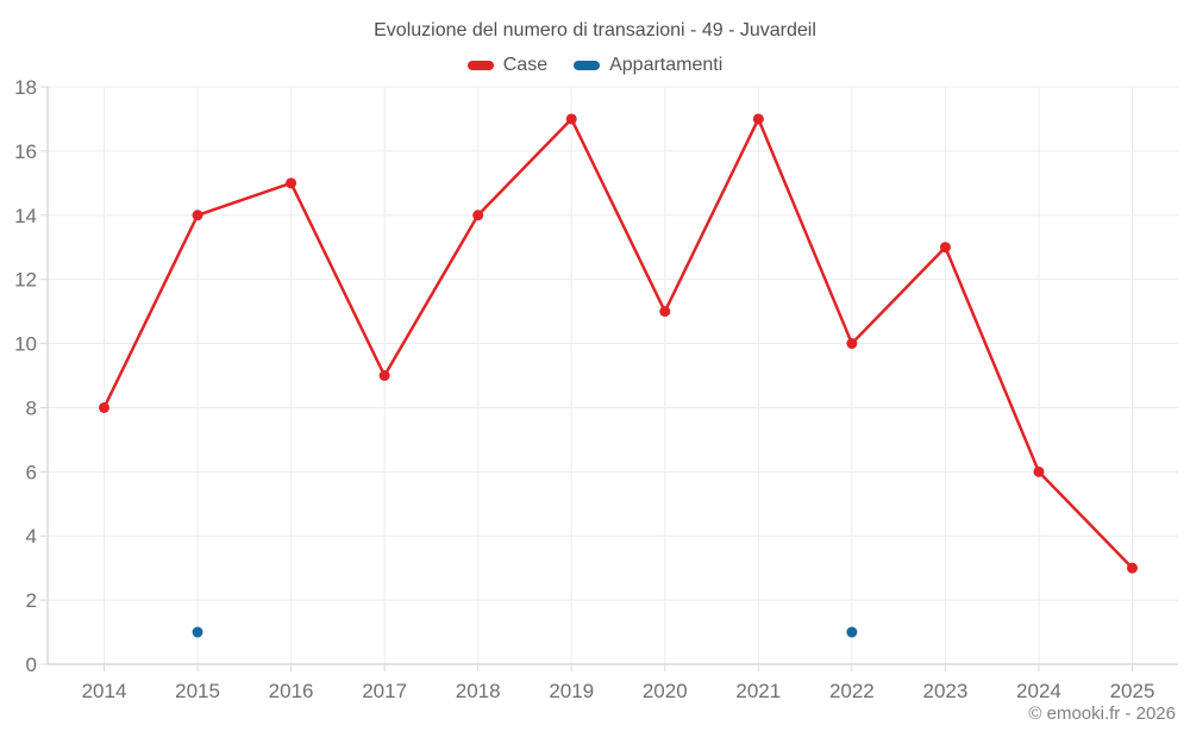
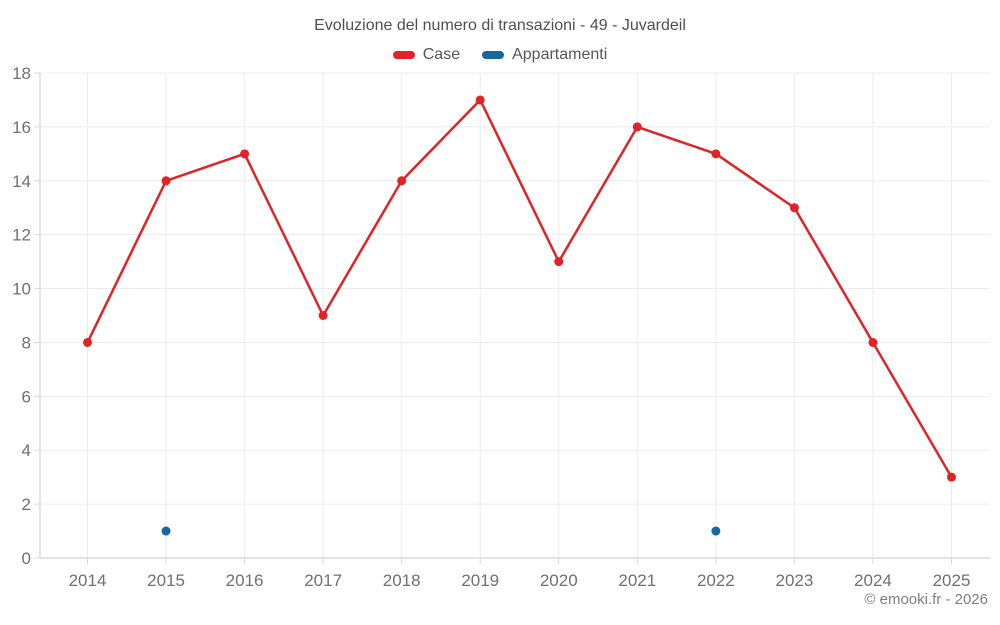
Case/2021: 17 -> 16
Case/2022: 10 -> 15
Case/2024: 6 -> 8
